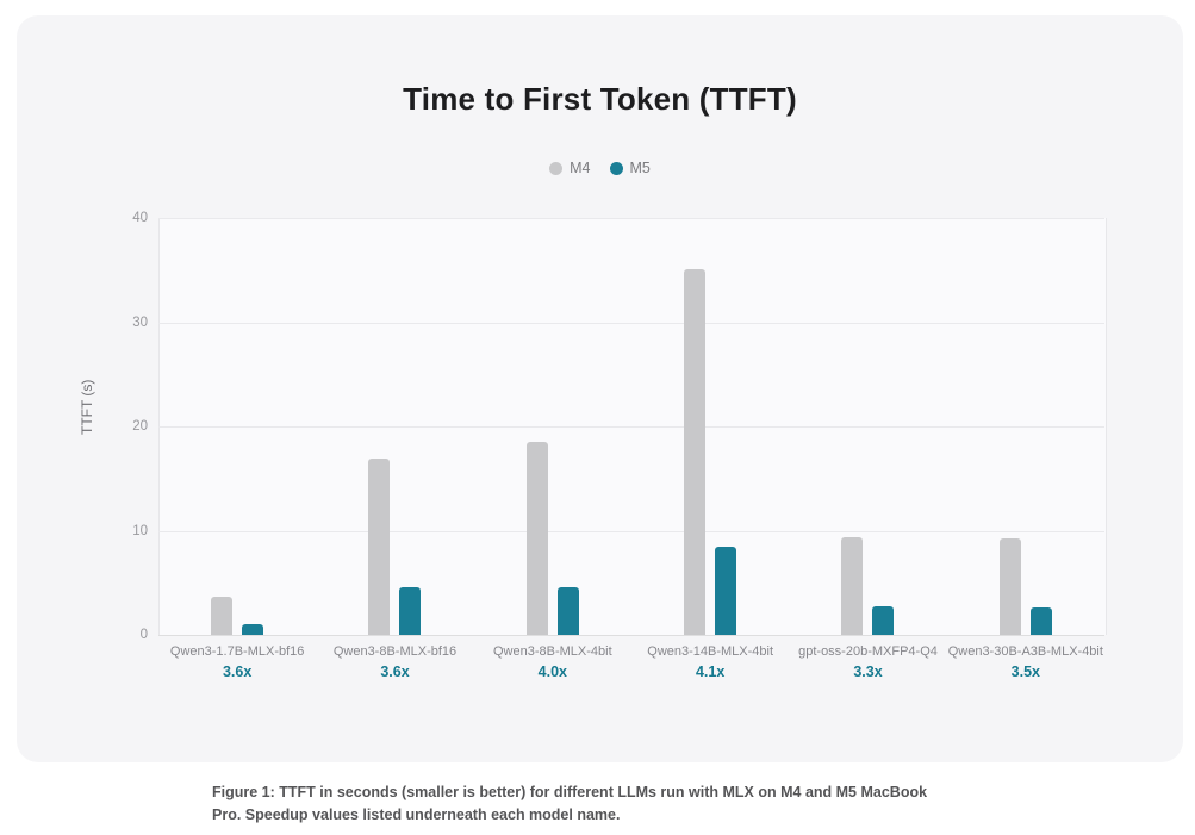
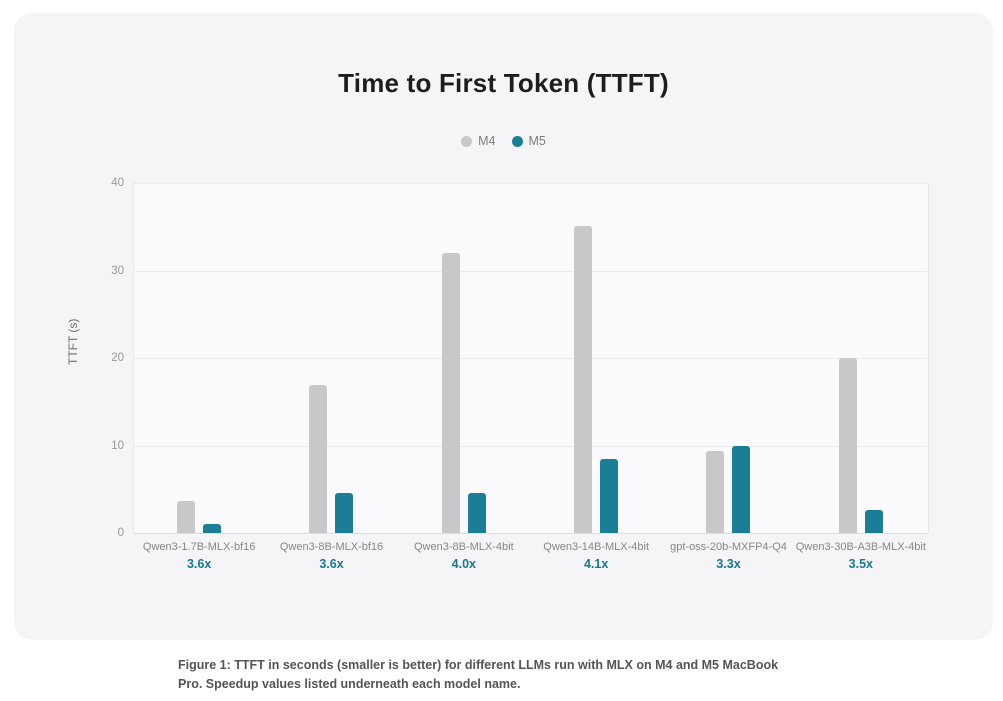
M4/Qwen3-8B-MLX-4bit: 18 -> 32
M5/gpt-oss-20b-MXFP4-Q4: 3 -> 10
M4/Qwen3-30B-A3B-MLX-4bit: 9 -> 20
